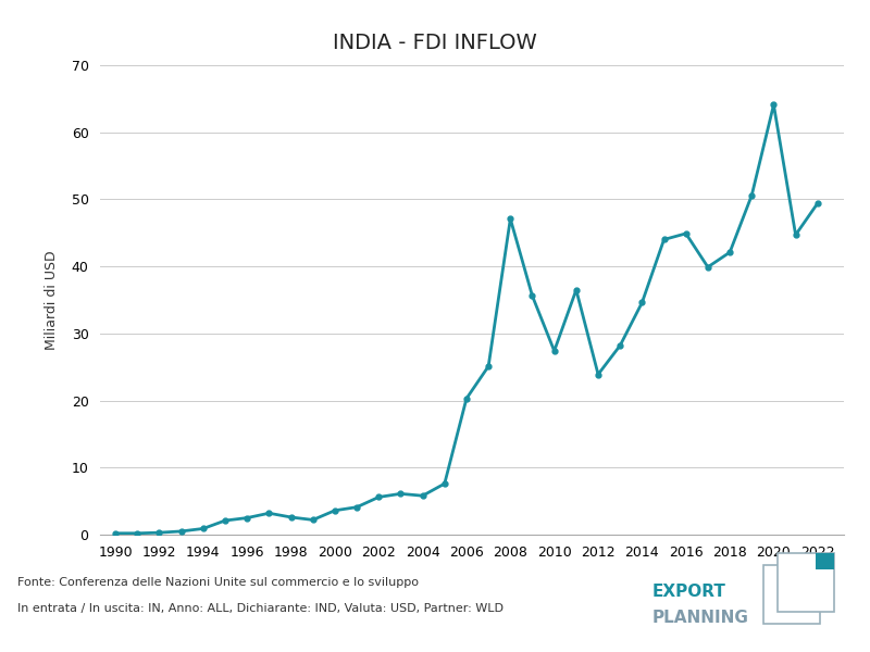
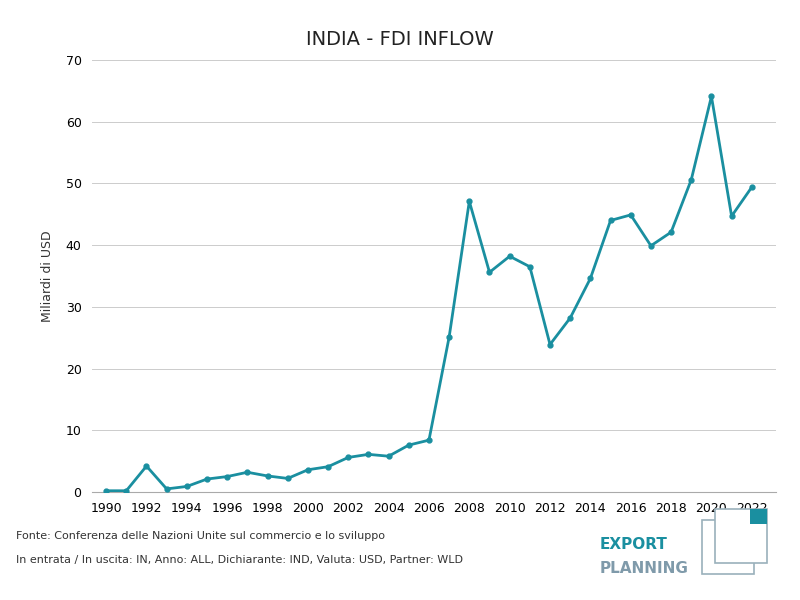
1992: 0.3 -> 4.2
2006: 20.3 -> 8.4
2010: 27.4 -> 38.2
